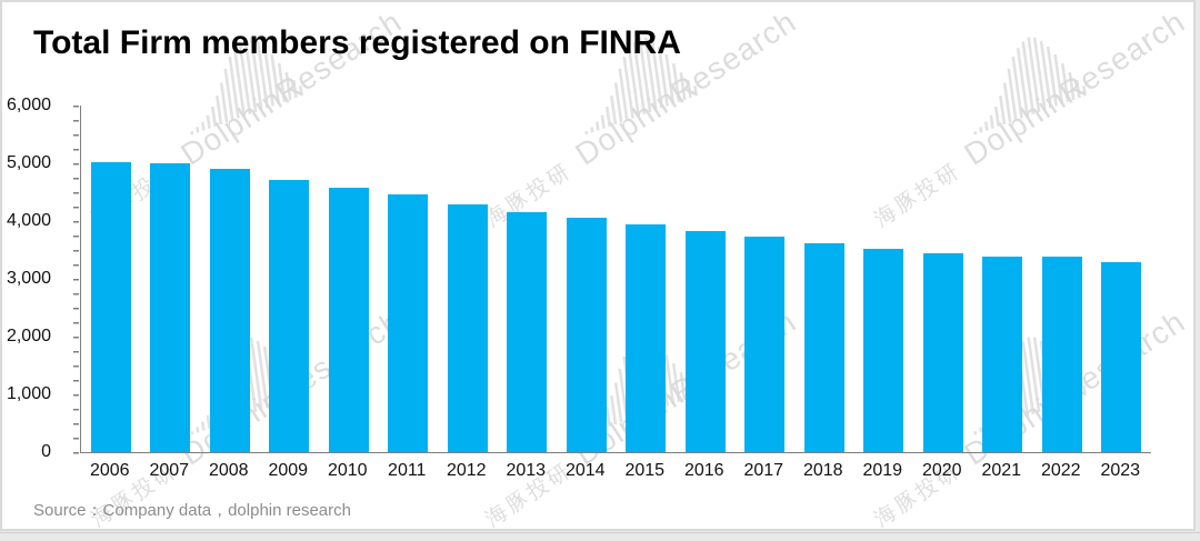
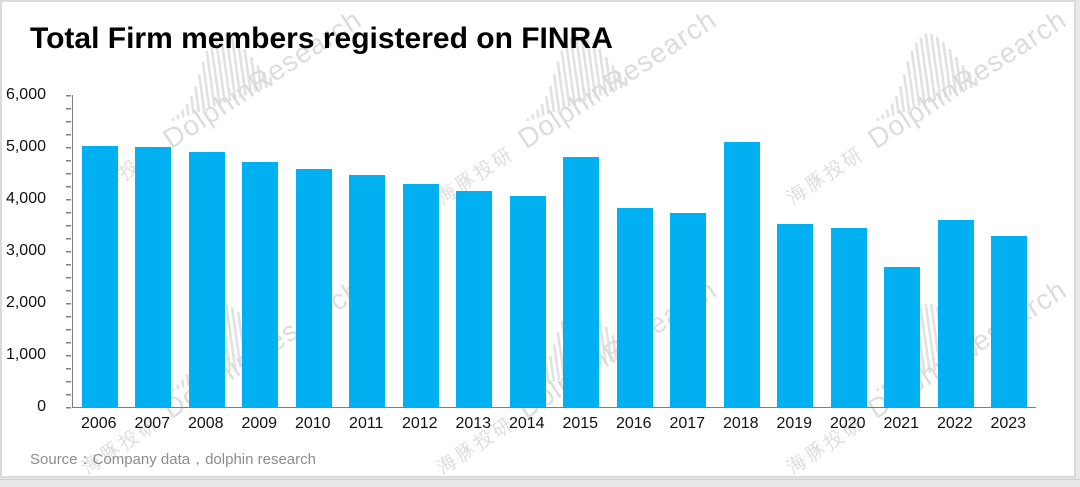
2015: 3900 -> 4800
2018: 3600 -> 5100
2021: 3400 -> 2700
2022: 3400 -> 3600
